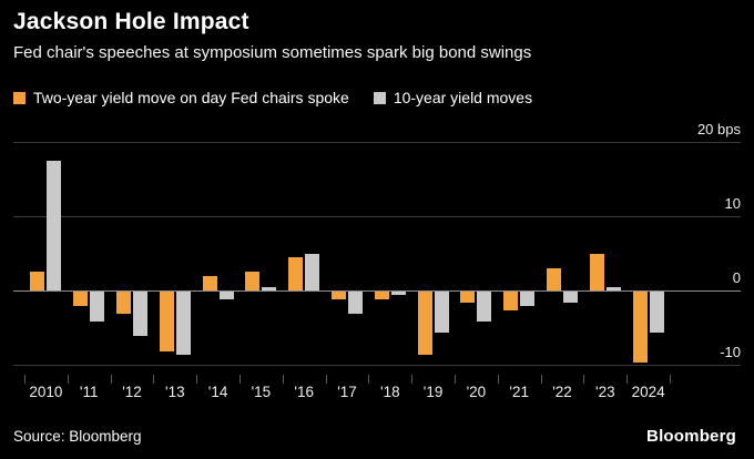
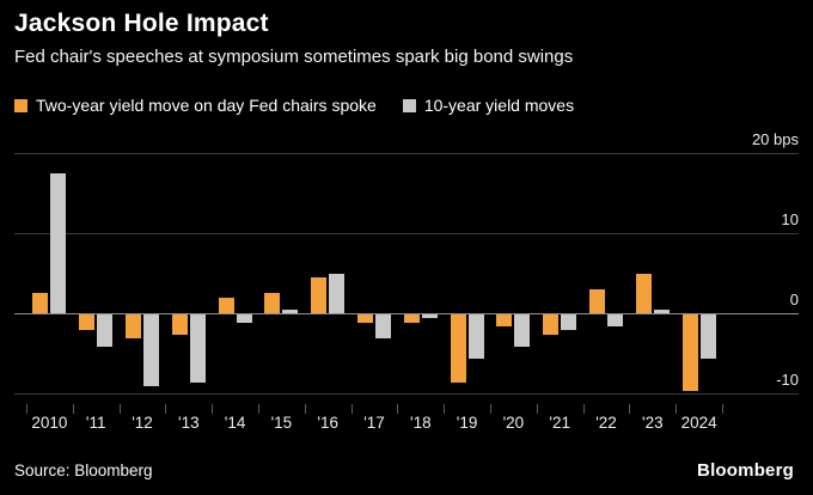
10-year yield moves/'12: -6 -> -9
Two-year yield move on day Fed chairs spoke/'13: -8 -> -2
